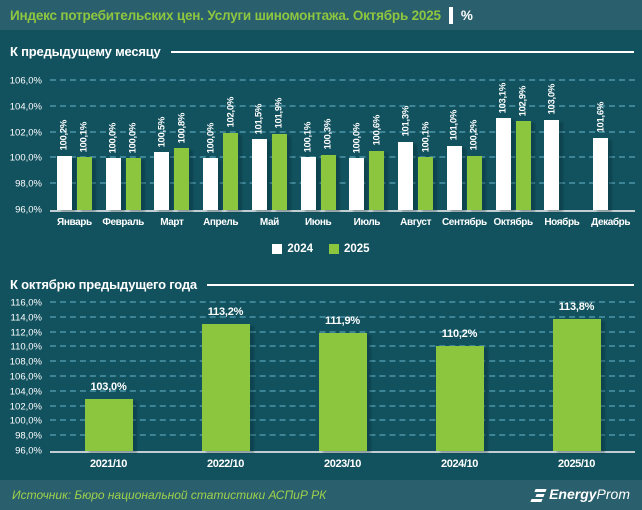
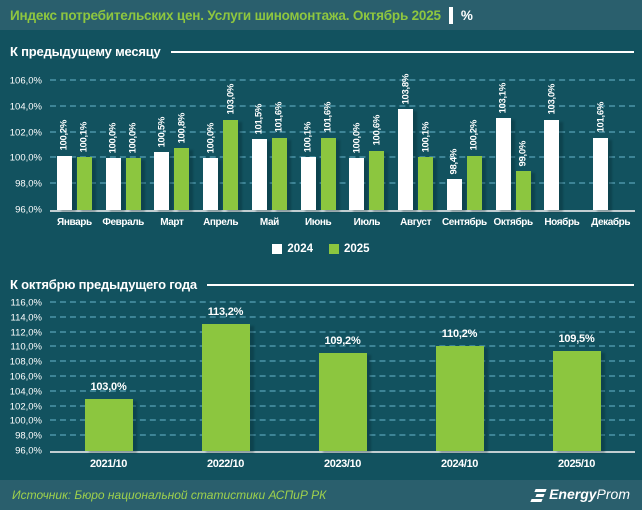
К предыдущему месяцу/2025/Апрель: 102,0% -> 103,0%
К предыдущему месяцу/2025/Май: 101,9% -> 101,6%
К предыдущему месяцу/2025/Июнь: 100,3% -> 101,6%
К предыдущему месяцу/2024/Август: 101,3% -> 103,8%
К предыдущему месяцу/2024/Сентябрь: 101,0% -> 98,4%
К предыдущему месяцу/2025/Октябрь: 102,9% -> 99,0%
К октябрю предыдущего года/2023/10: 111,9% -> 109,2%
К октябрю предыдущего года/2025/10: 113,8% -> 109,5%
